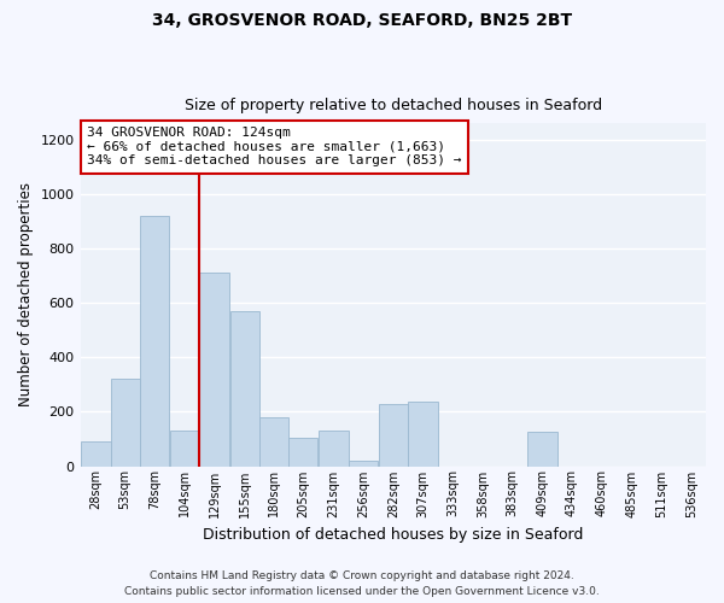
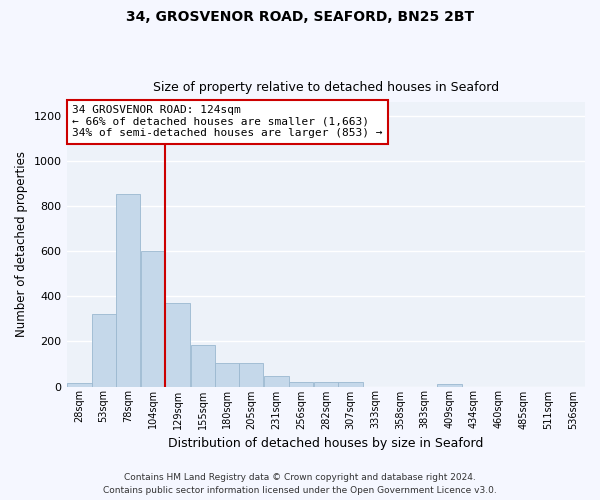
28sqm: 90 -> 15
78sqm: 920 -> 855
104sqm: 130 -> 600
129sqm: 710 -> 370
155sqm: 570 -> 185
180sqm: 180 -> 105
231sqm: 130 -> 45
282sqm: 230 -> 20
307sqm: 235 -> 20
409sqm: 125 -> 10
